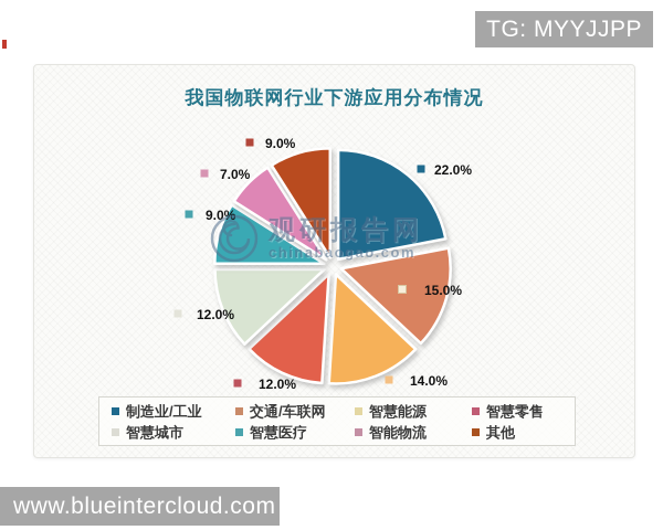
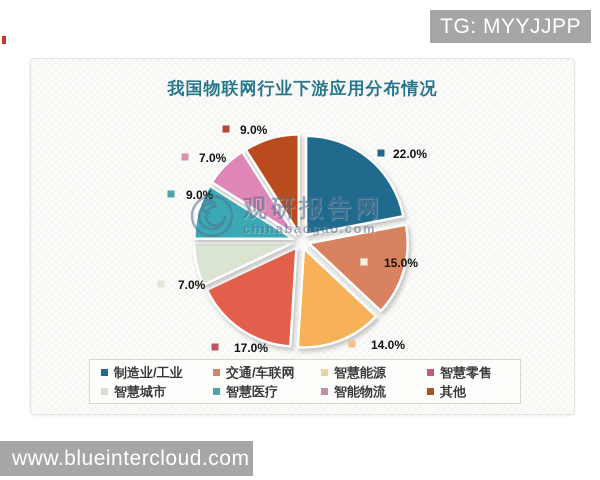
智慧零售: 12.0% -> 17.0%
智慧城市: 12.0% -> 7.0%
